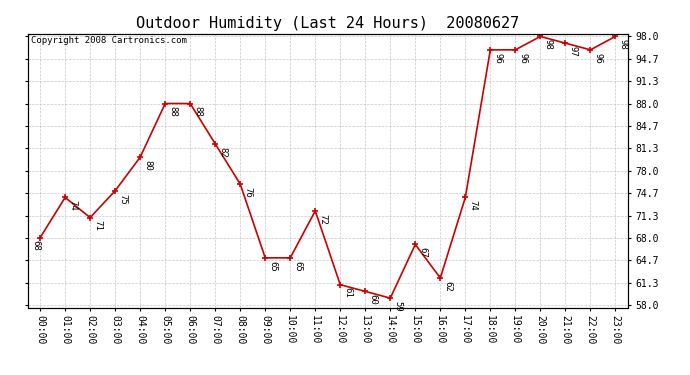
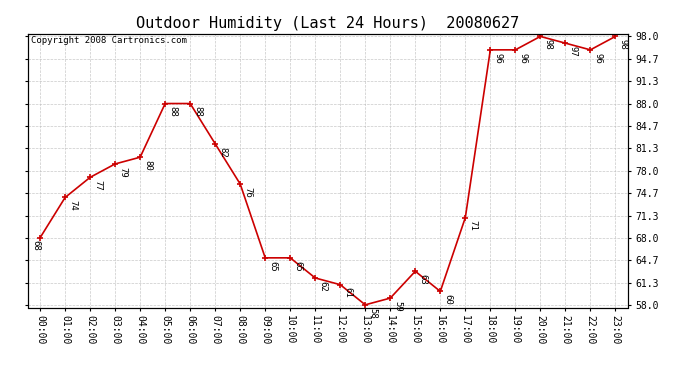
02:00: 71 -> 77
03:00: 75 -> 79
11:00: 72 -> 62
13:00: 60 -> 58
15:00: 67 -> 63
16:00: 62 -> 60
17:00: 74 -> 71
